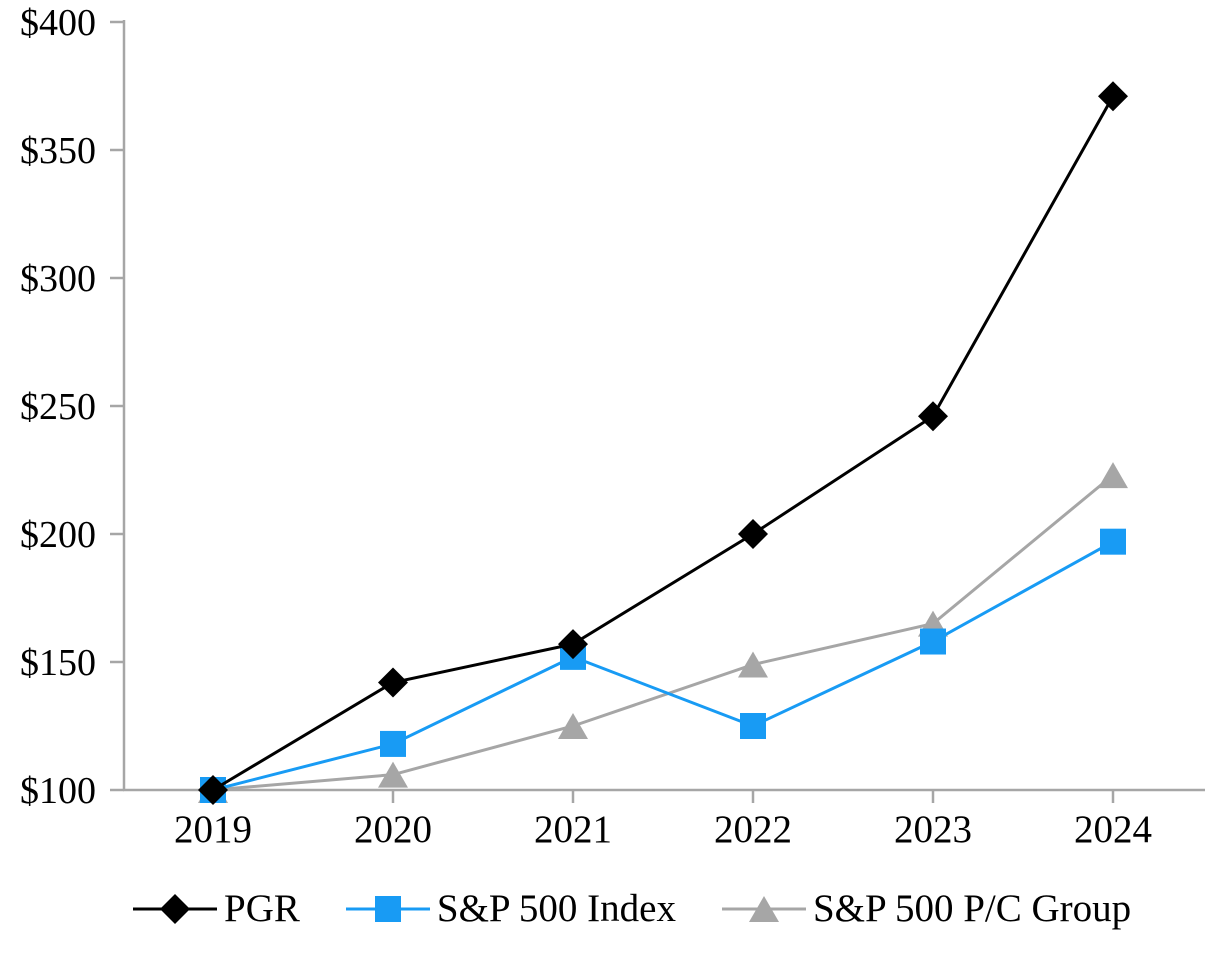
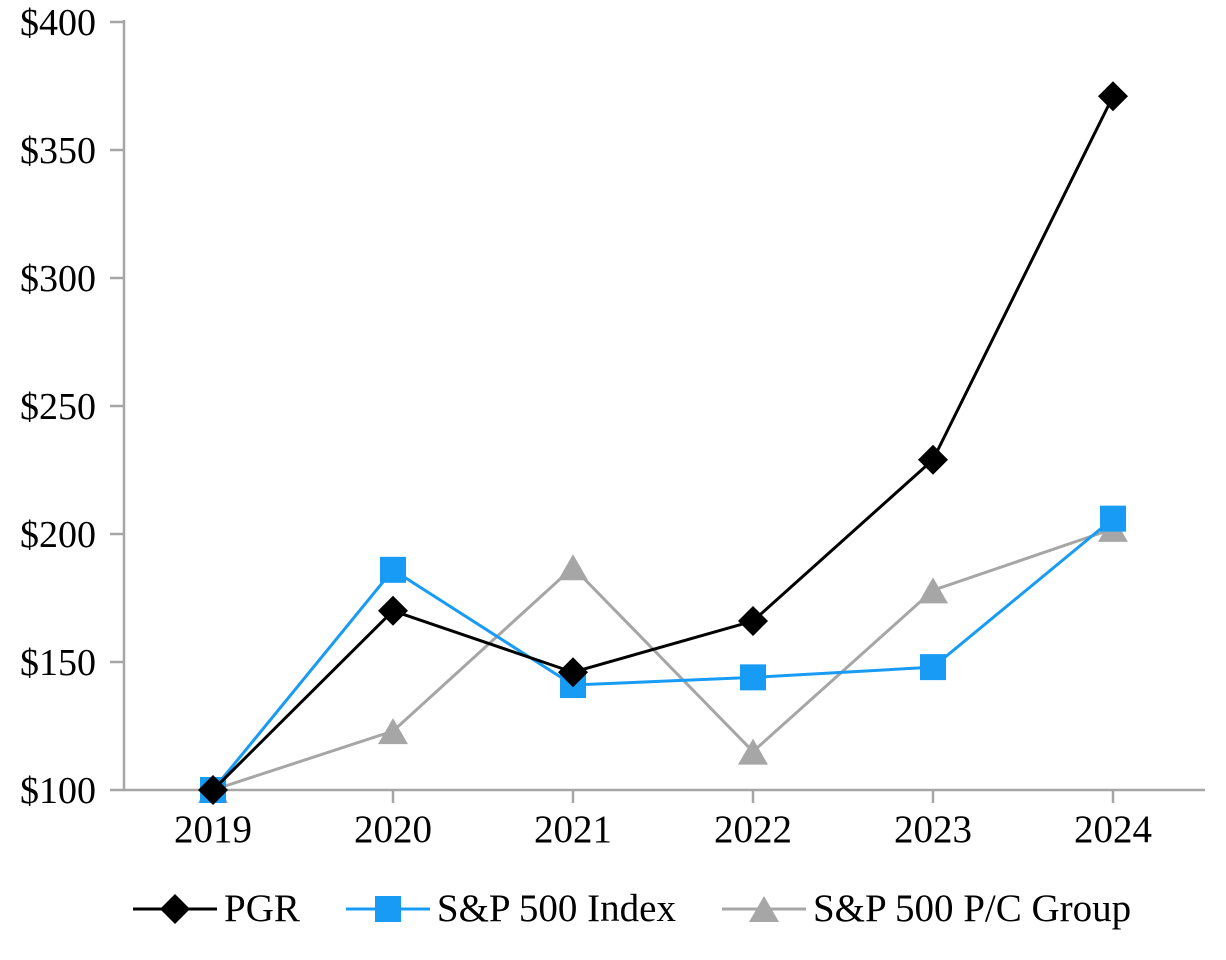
PGR/2020: $142 -> $170
S&P 500 Index/2020: $118 -> $186
S&P 500 P/C Group/2020: $106 -> $123
PGR/2021: $157 -> $146
S&P 500 Index/2021: $152 -> $141
S&P 500 P/C Group/2021: $125 -> $187
PGR/2022: $200 -> $166
S&P 500 Index/2022: $125 -> $144
S&P 500 P/C Group/2022: $149 -> $115
PGR/2023: $246 -> $229
S&P 500 Index/2023: $158 -> $148
S&P 500 P/C Group/2023: $165 -> $178
S&P 500 Index/2024: $197 -> $206
S&P 500 P/C Group/2024: $223 -> $202
